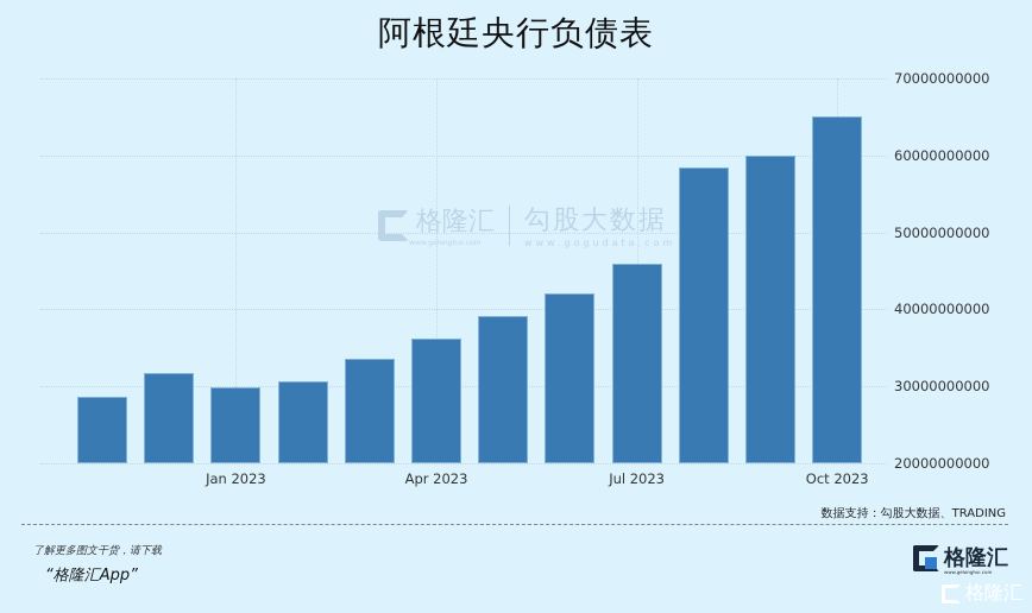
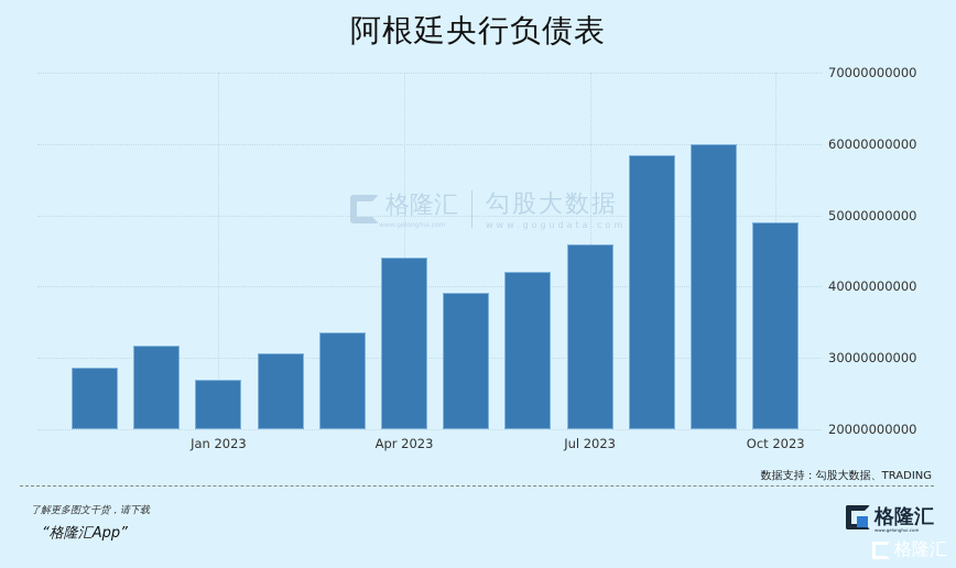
Jan 2023: 30000000000 -> 27000000000
Apr 2023: 36000000000 -> 44000000000
Oct 2023: 65000000000 -> 49000000000
